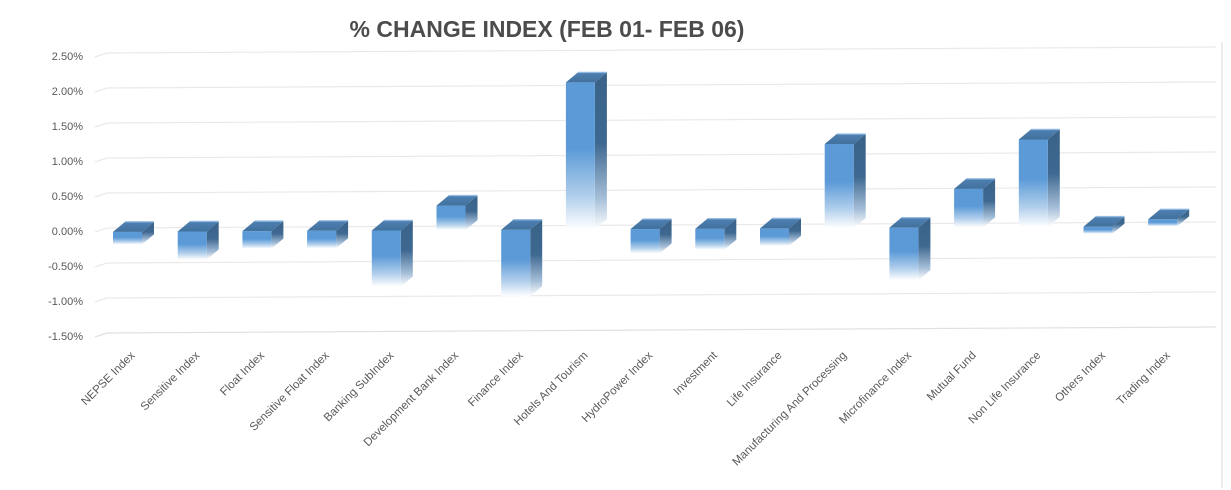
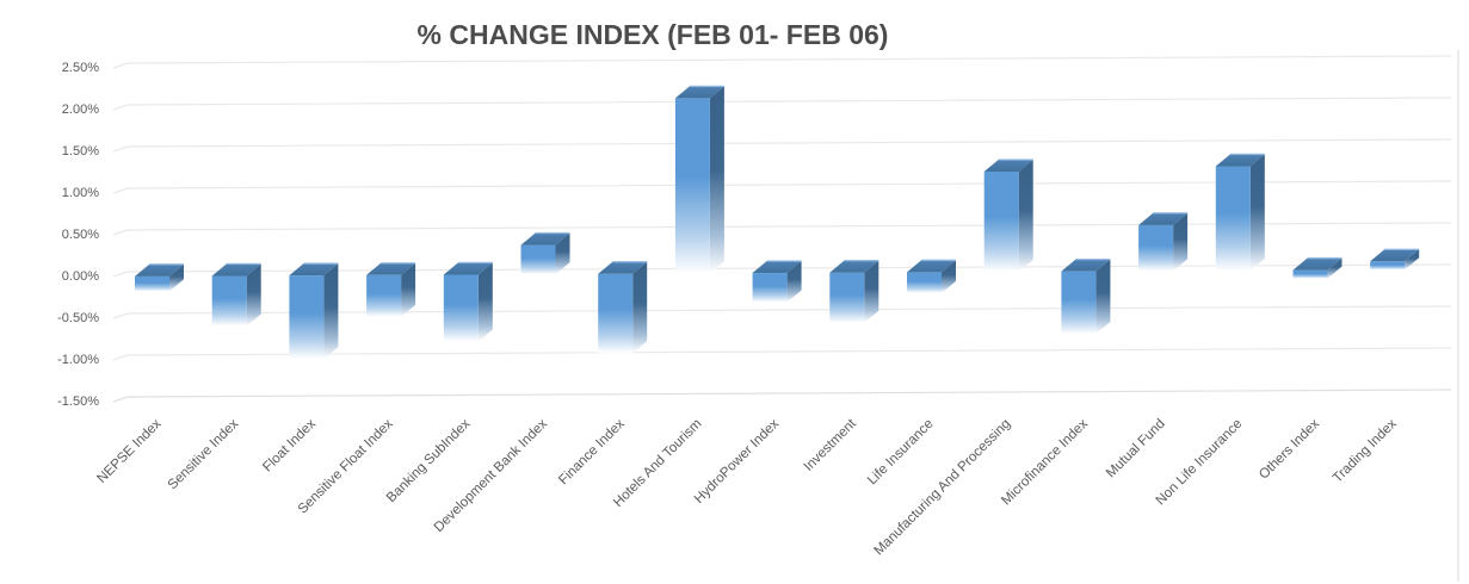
Sensitive Index: -0.4% -> -0.6%
Float Index: -0.2% -> -1.0%
Sensitive Float Index: -0.2% -> -0.5%
Investment: -0.3% -> -0.6%
